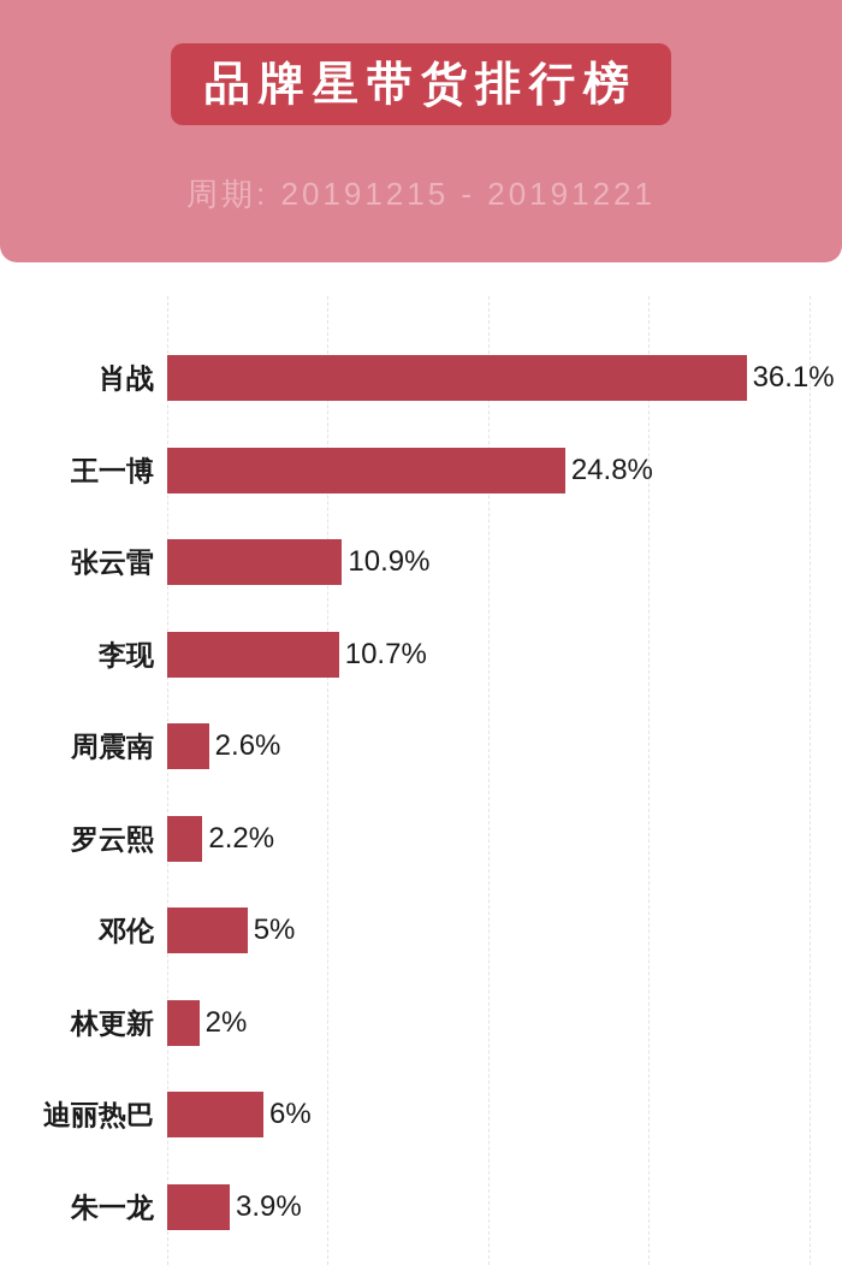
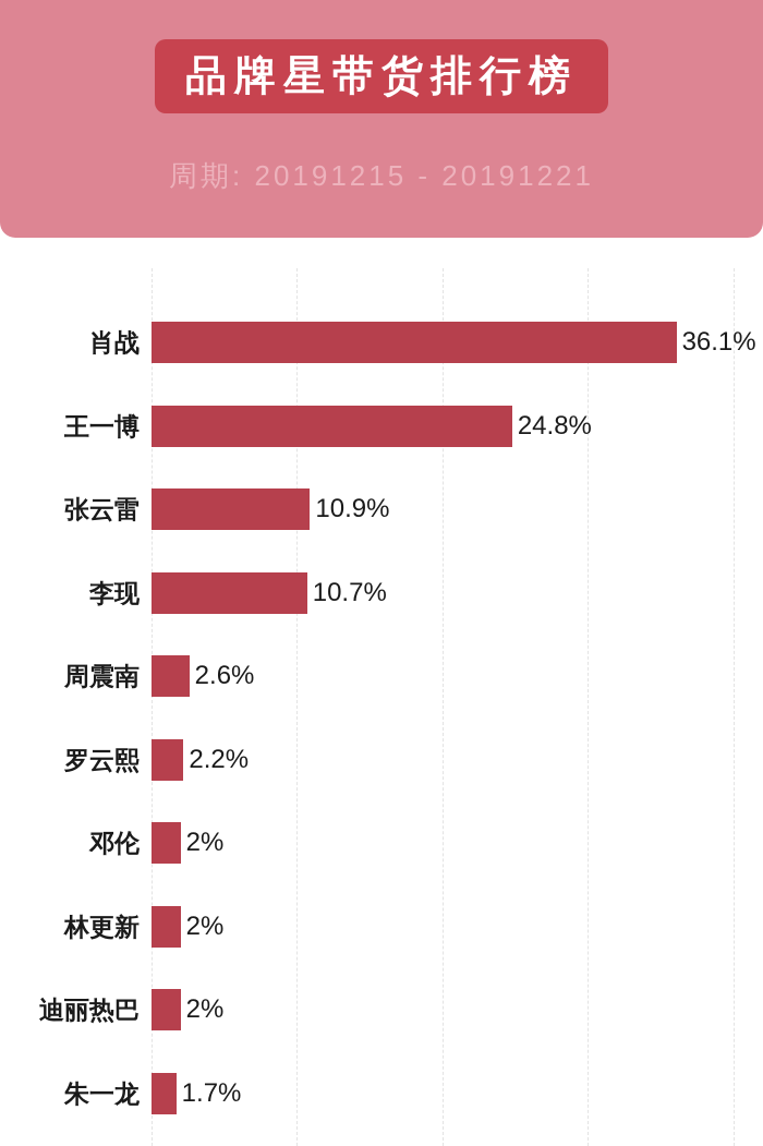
邓伦: 5% -> 2%
迪丽热巴: 6% -> 2%
朱一龙: 3.9% -> 1.7%
